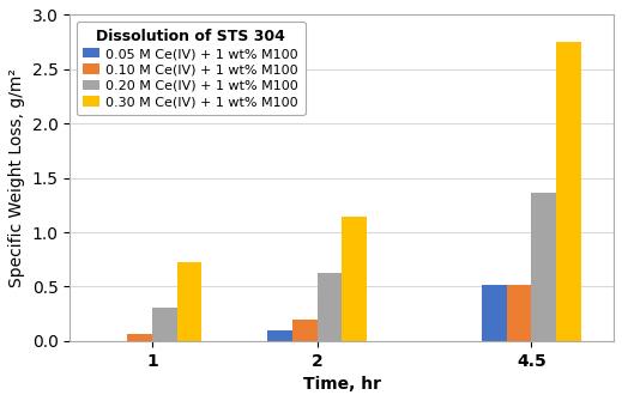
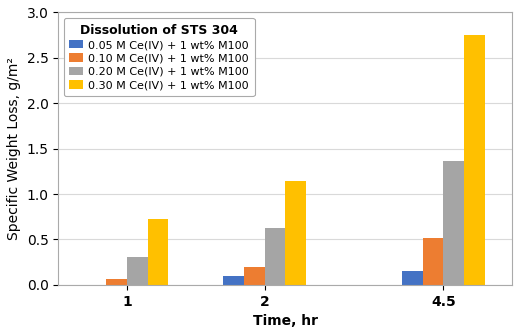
0.05 M Ce(IV) + 1 wt% M100/4.5: 0.52 -> 0.15
